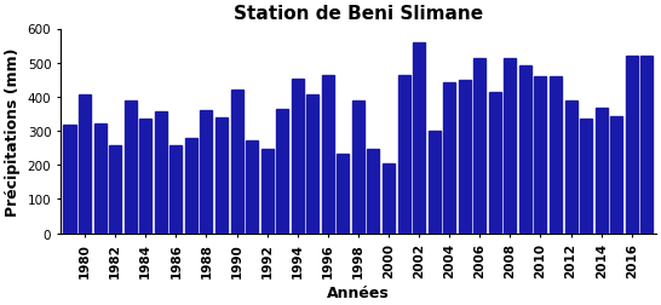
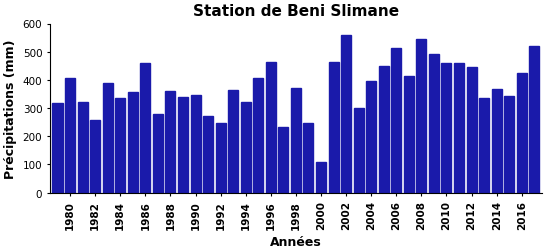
1986: 257 -> 460
1990: 422 -> 345
1994: 452 -> 320
1998: 390 -> 370
2000: 203 -> 110
2004: 443 -> 395
2008: 512 -> 545
2012: 388 -> 445
2016: 519 -> 425
